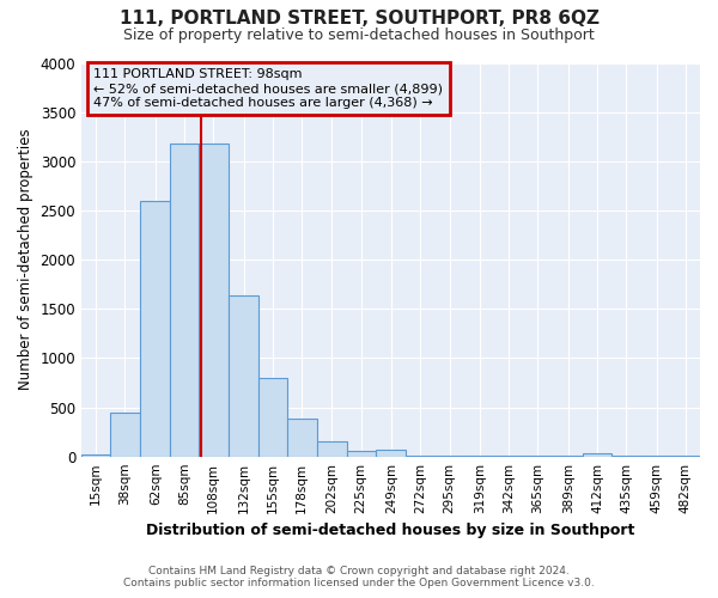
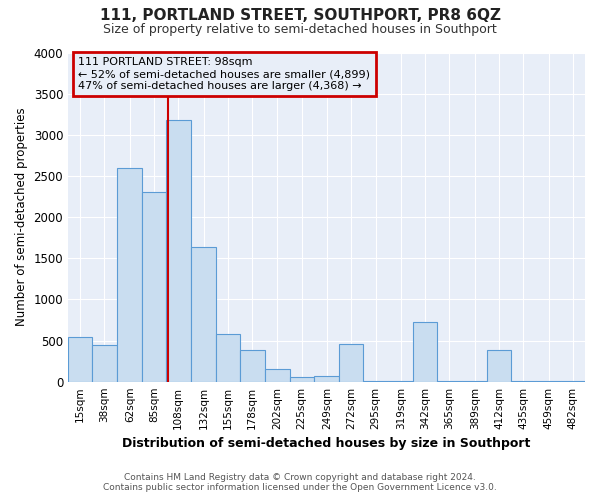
15sqm: 20 -> 540
85sqm: 3180 -> 2300
155sqm: 800 -> 580
272sqm: 0 -> 460
342sqm: 0 -> 720
412sqm: 40 -> 380
